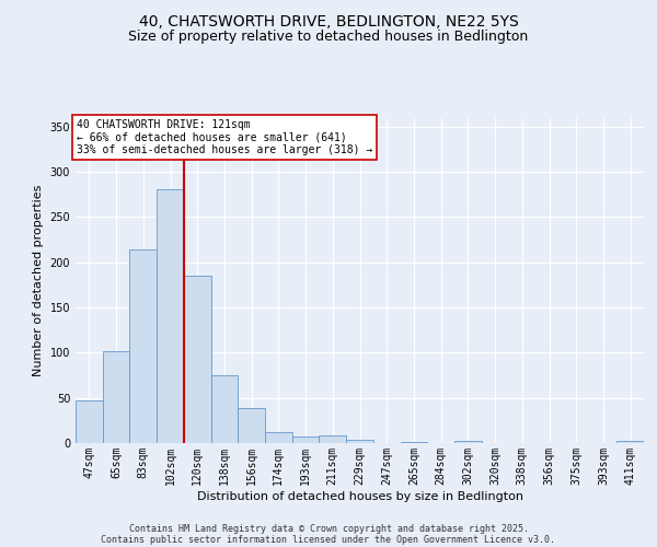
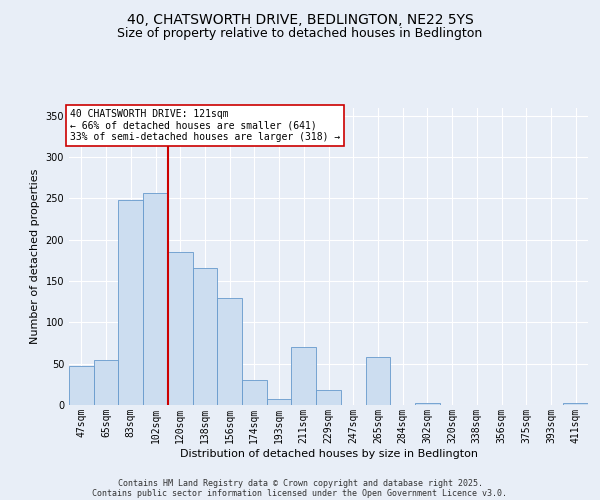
65sqm: 102 -> 54
83sqm: 214 -> 248
102sqm: 281 -> 256
138sqm: 75 -> 166
156sqm: 39 -> 130
174sqm: 12 -> 30
211sqm: 8 -> 70
229sqm: 4 -> 18
265sqm: 1 -> 58
